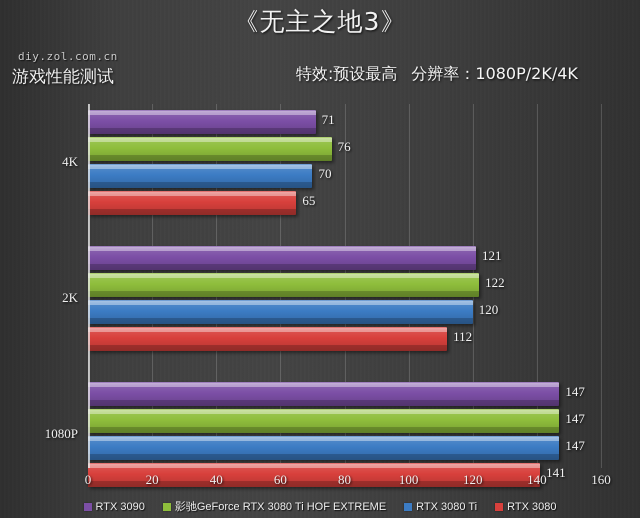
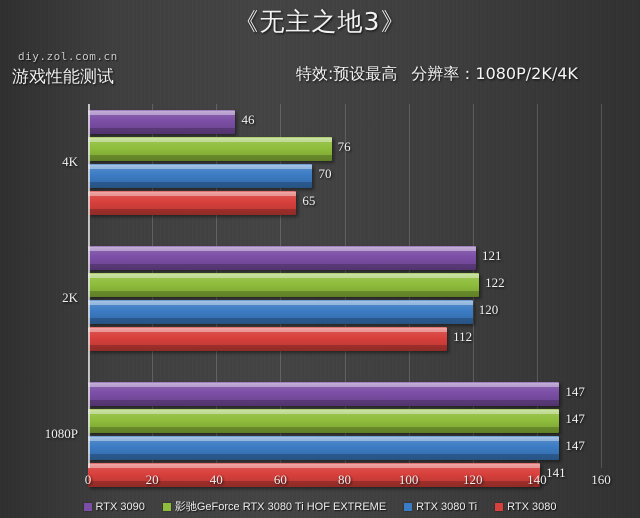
RTX 3090/4K: 71 -> 46
